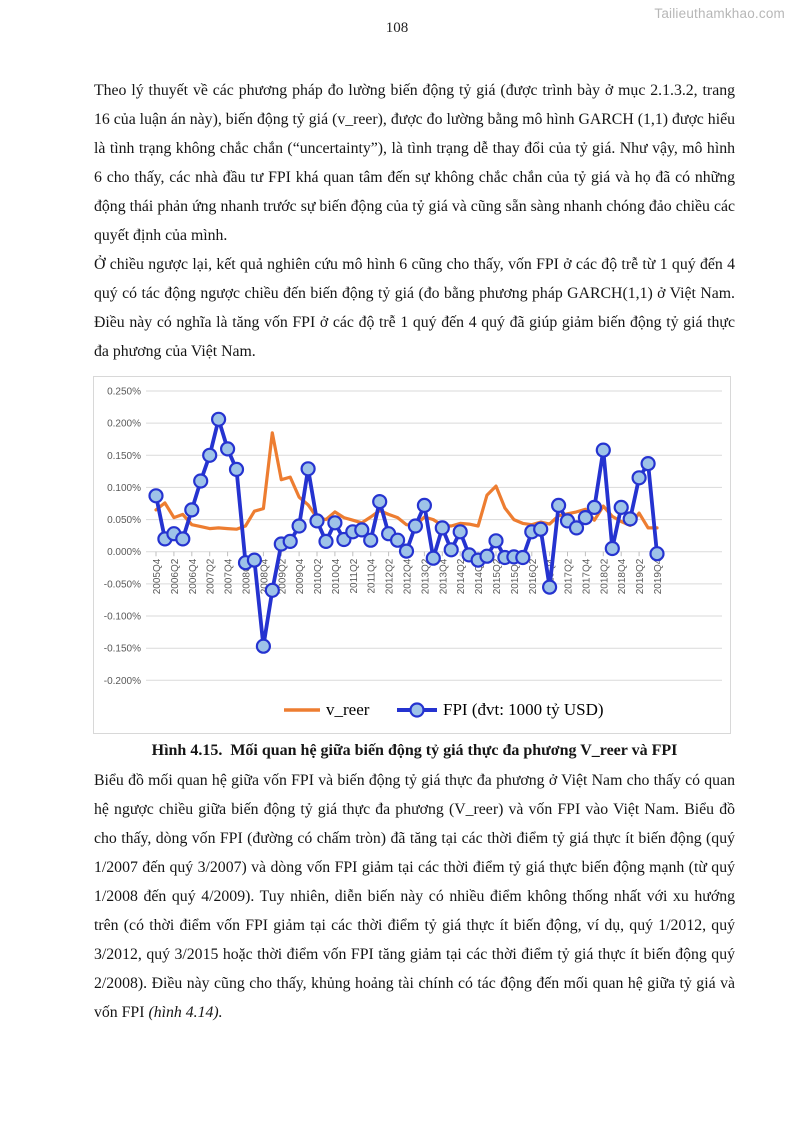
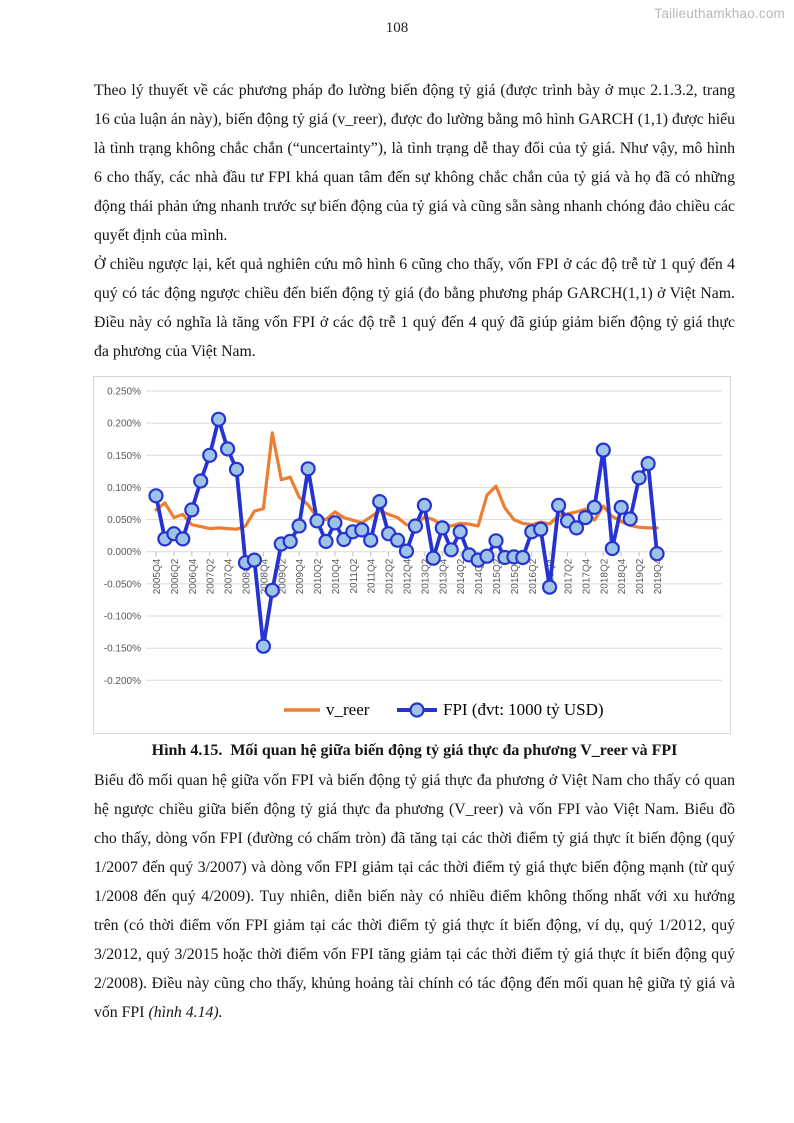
v_reer/2019Q2: 0.06% -> 0.04%
